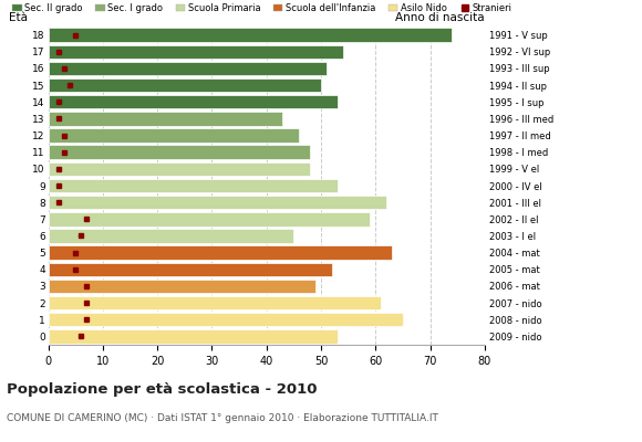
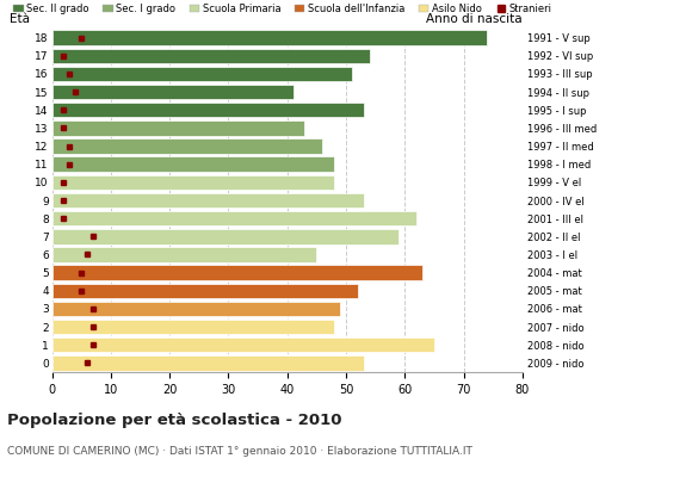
15: 50 -> 41
2: 61 -> 48
